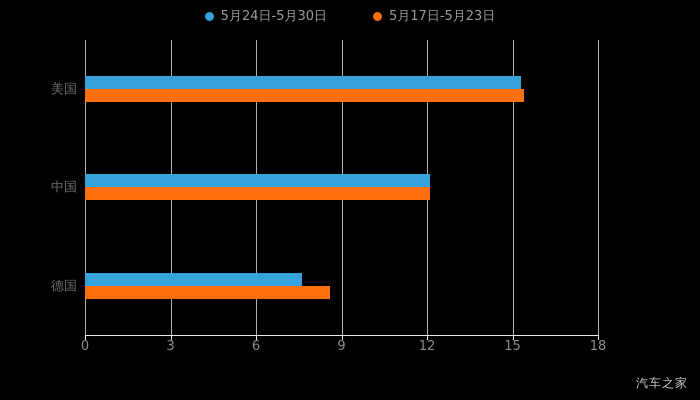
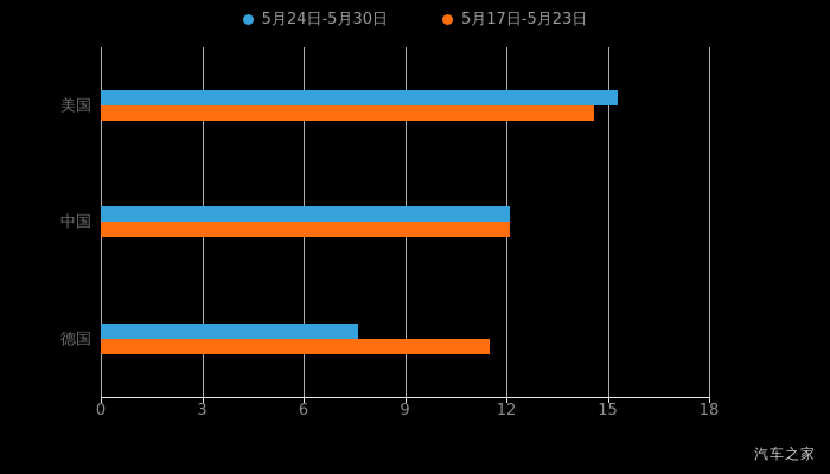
5月17日-5月23日/美国: 15.4 -> 14.6
5月17日-5月23日/德国: 8.6 -> 11.5
